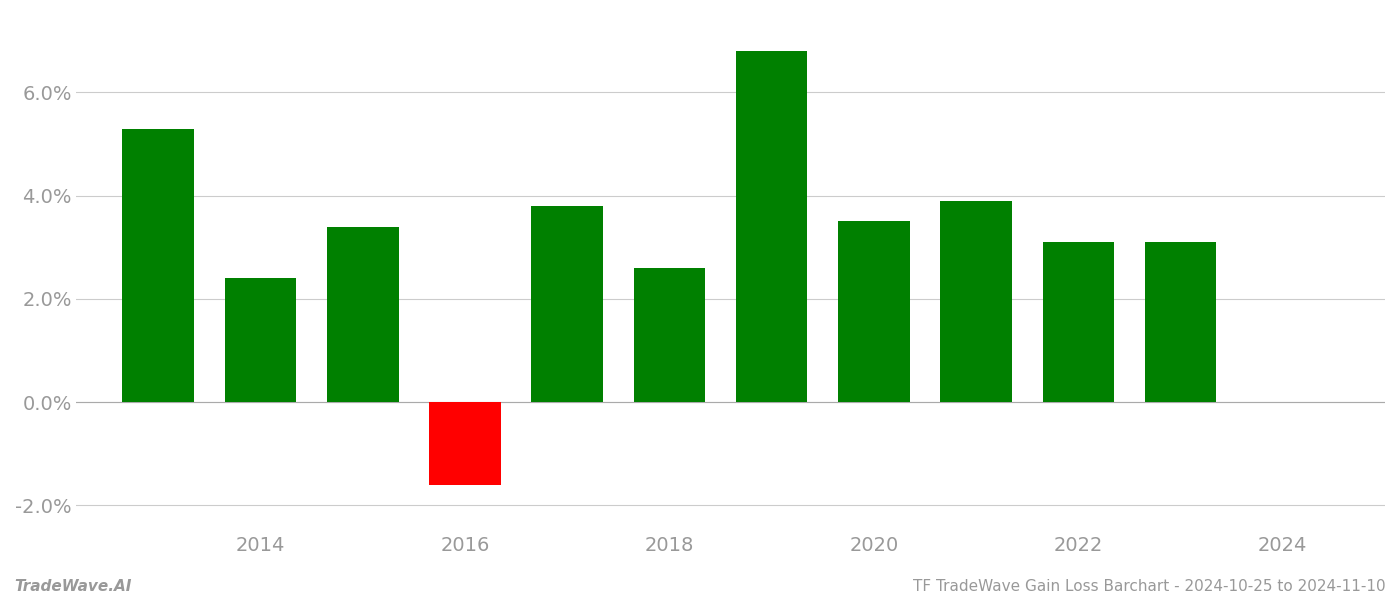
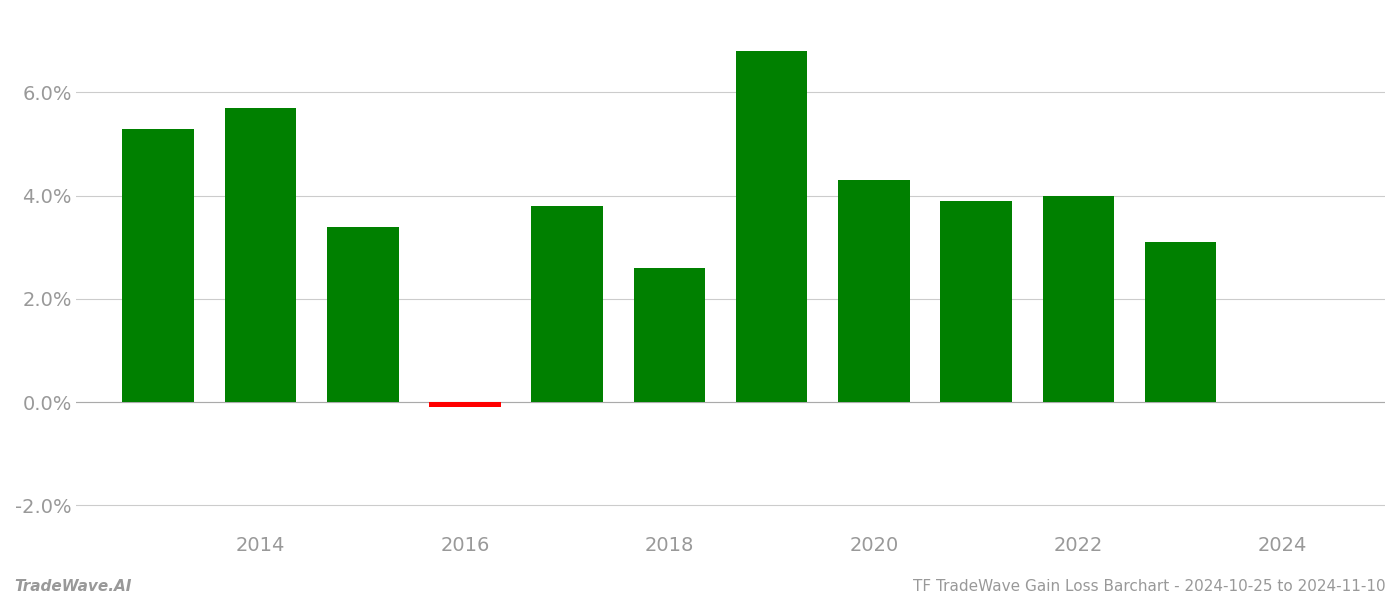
2014: 2.4% -> 5.7%
2016: -1.6% -> -0.1%
2020: 3.5% -> 4.3%
2022: 3.1% -> 4.0%
